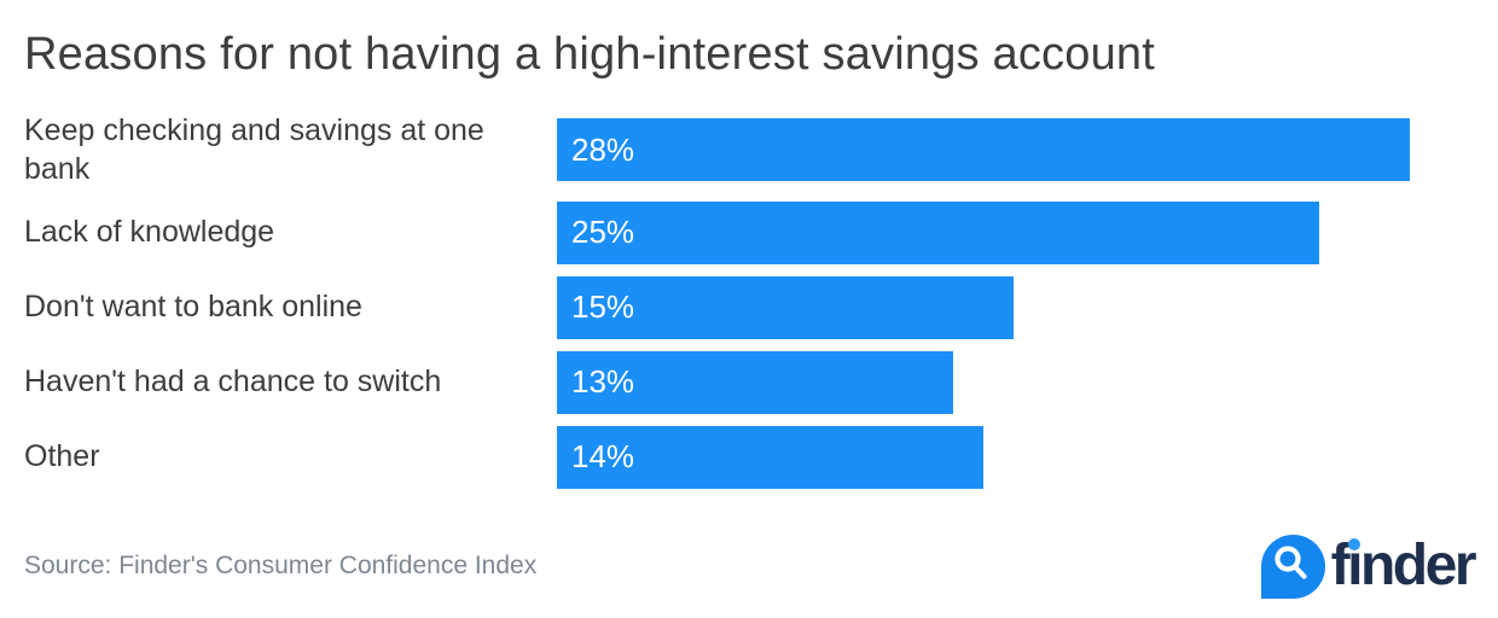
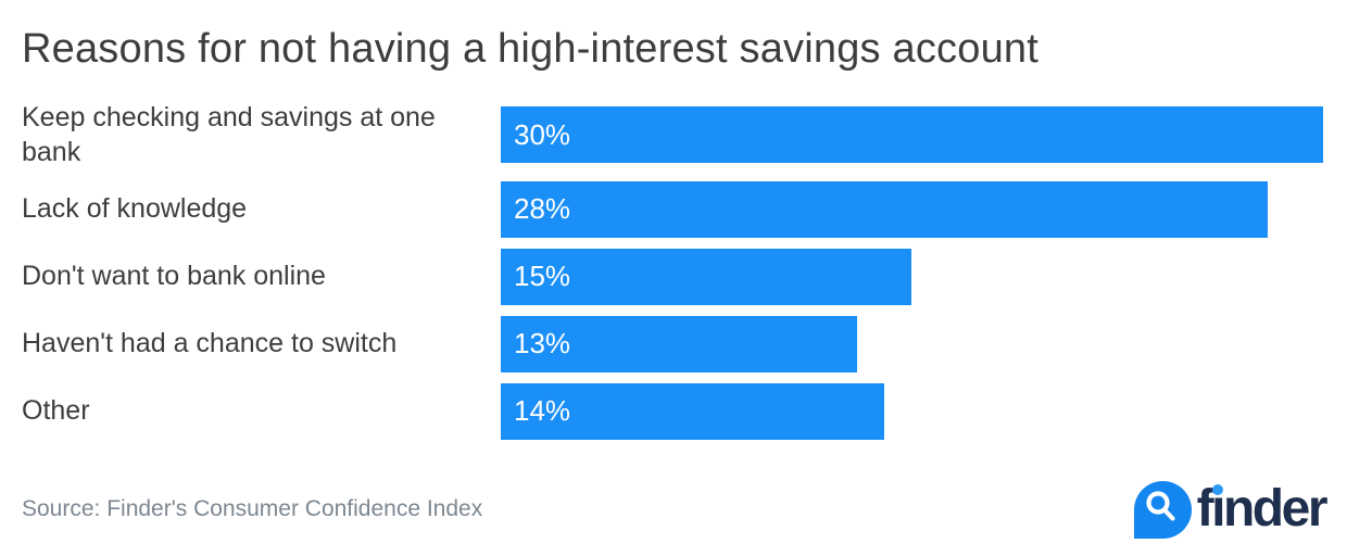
Keep checking and savings at one bank: 28% -> 30%
Lack of knowledge: 25% -> 28%
